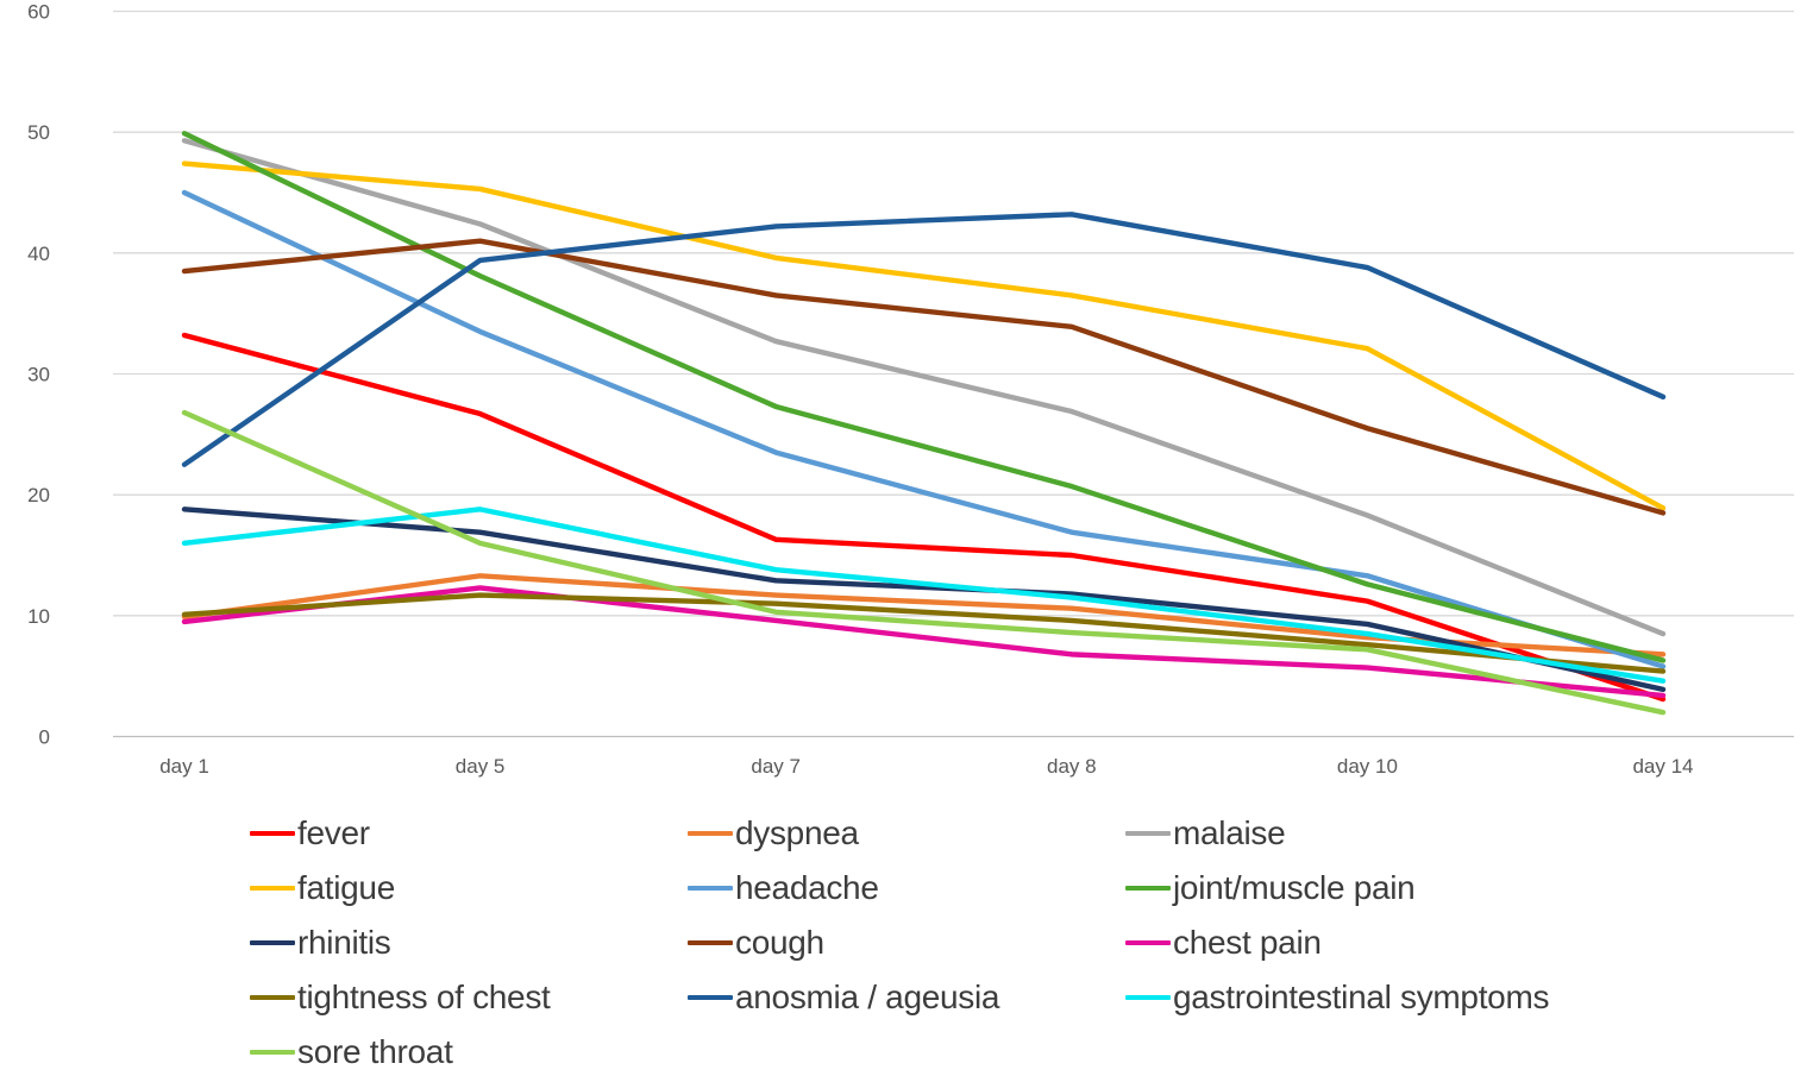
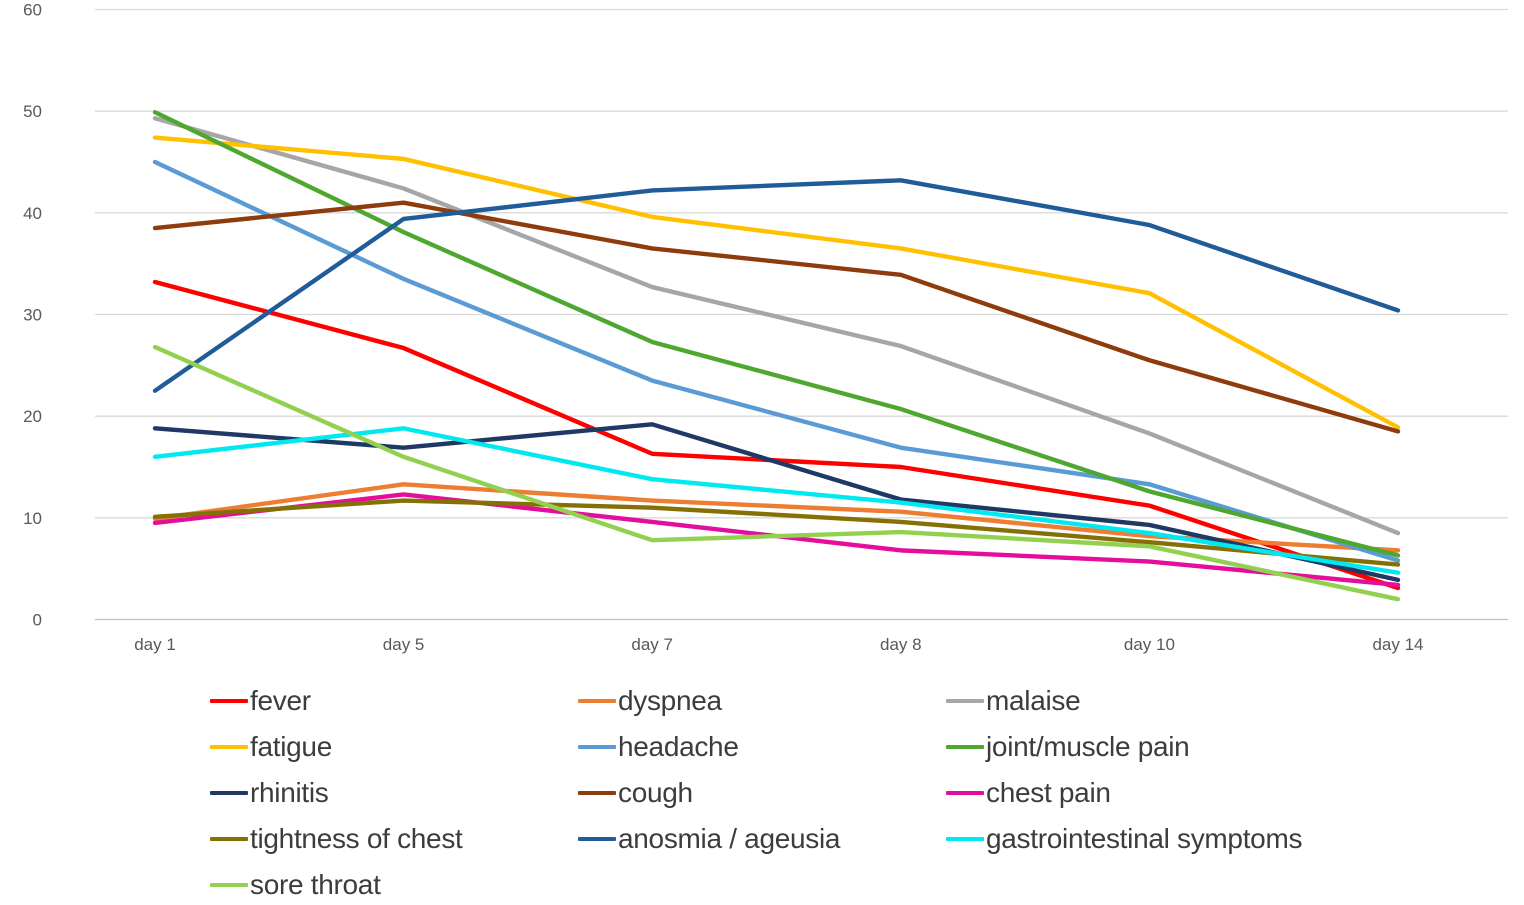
rhinitis/day 7: 12.9 -> 19.2
sore throat/day 7: 10.3 -> 7.8
anosmia / ageusia/day 14: 28.1 -> 30.4
